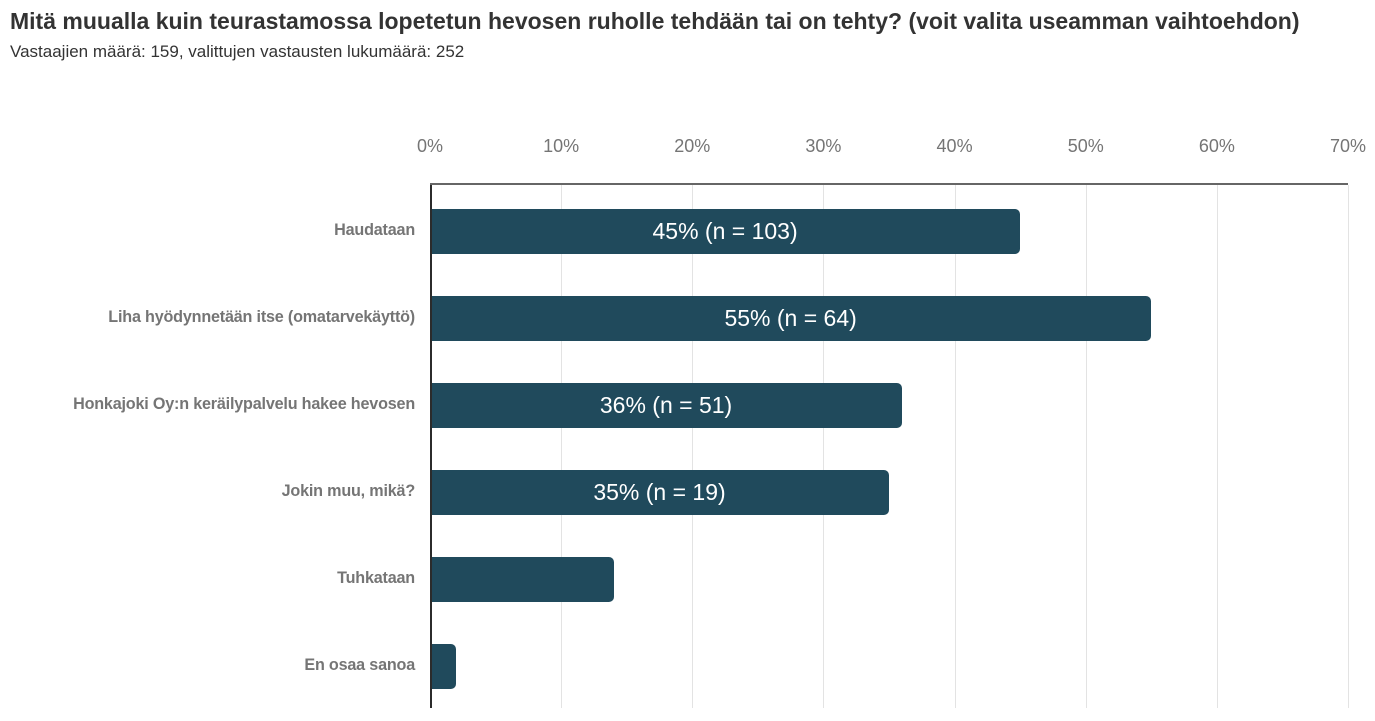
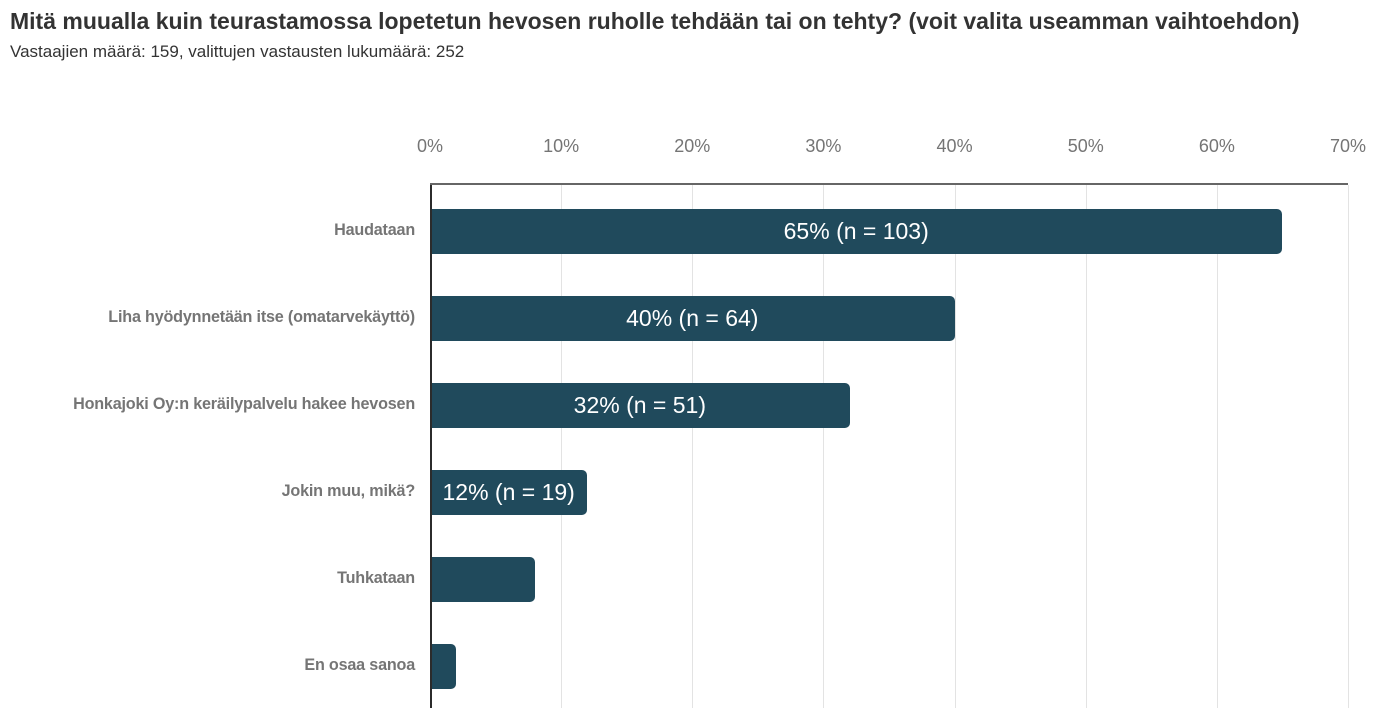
Haudataan: 45% -> 65%
Liha hyödynnetään itse (omatarvekäyttö): 55% -> 40%
Honkajoki Oy:n keräilypalvelu hakee hevosen: 36% -> 32%
Jokin muu, mikä?: 35% -> 12%
Tuhkataan: 14% -> 8%
